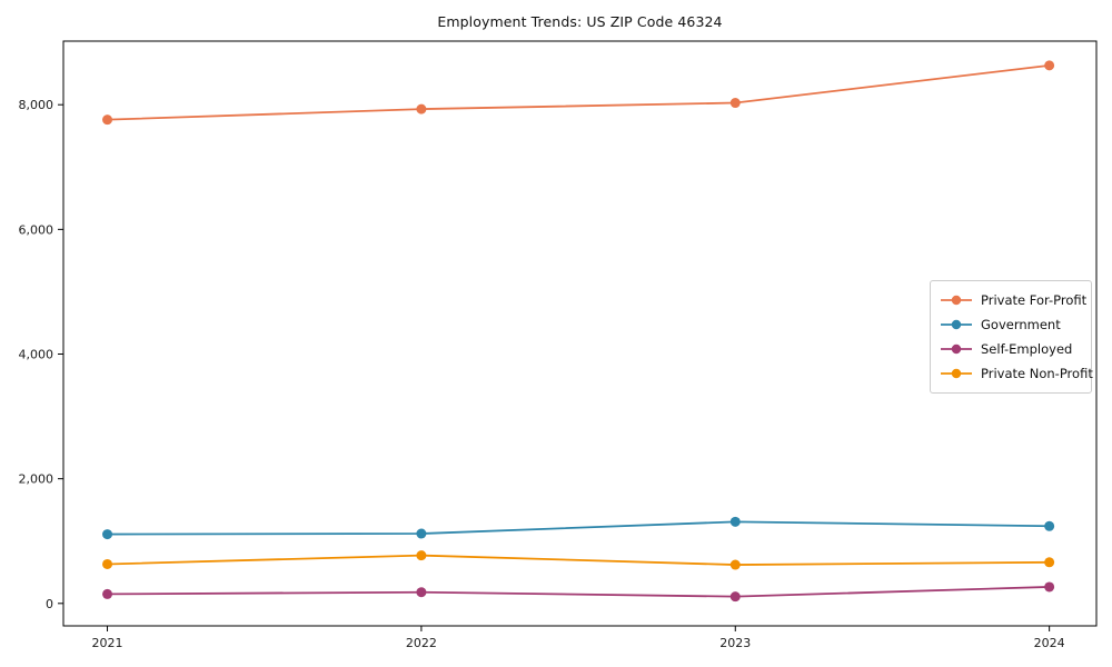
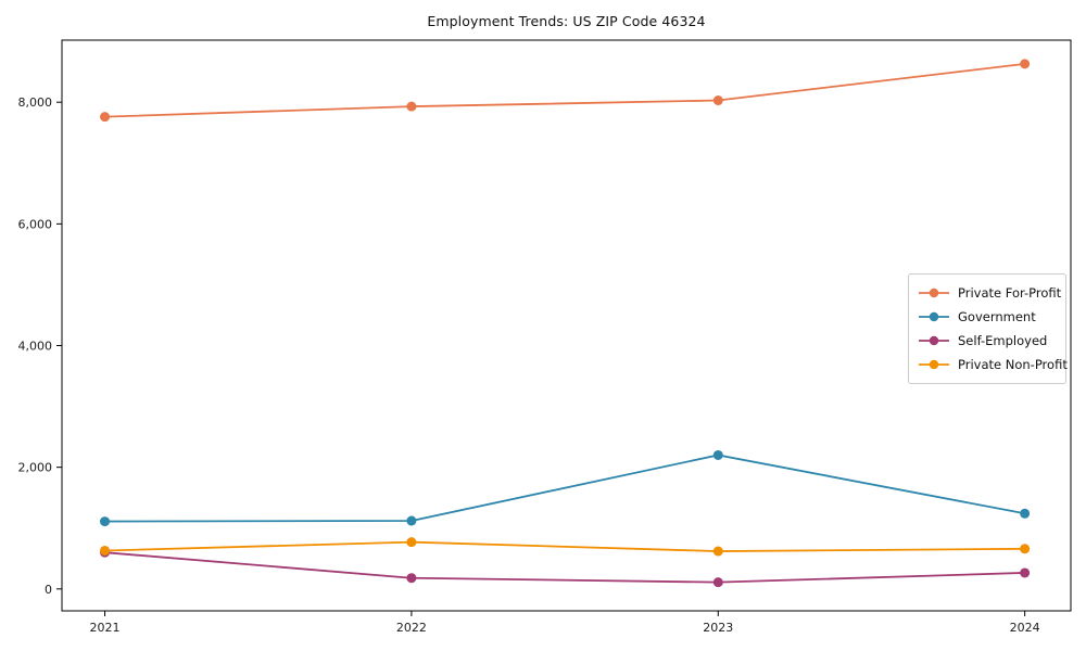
Self-Employed/2021: 200 -> 600
Government/2023: 1300 -> 2200
